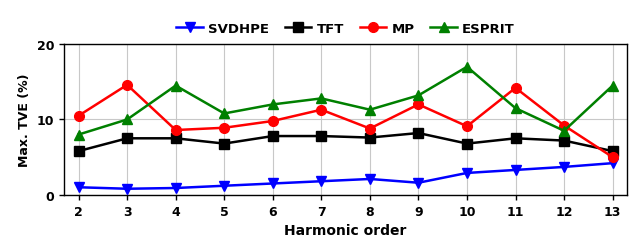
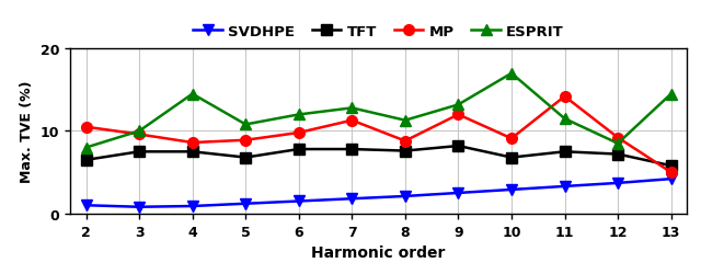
TFT/2: 5.8 -> 6.5
MP/3: 14.6 -> 9.6
SVDHPE/9: 1.6 -> 2.5
